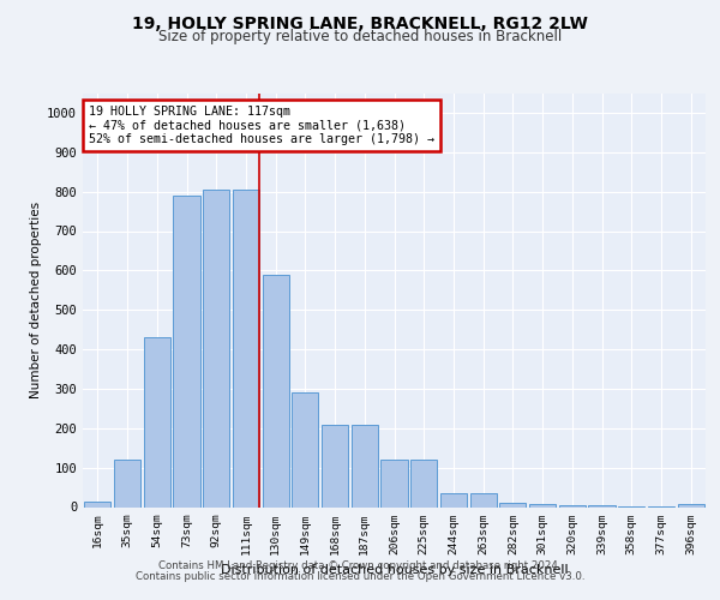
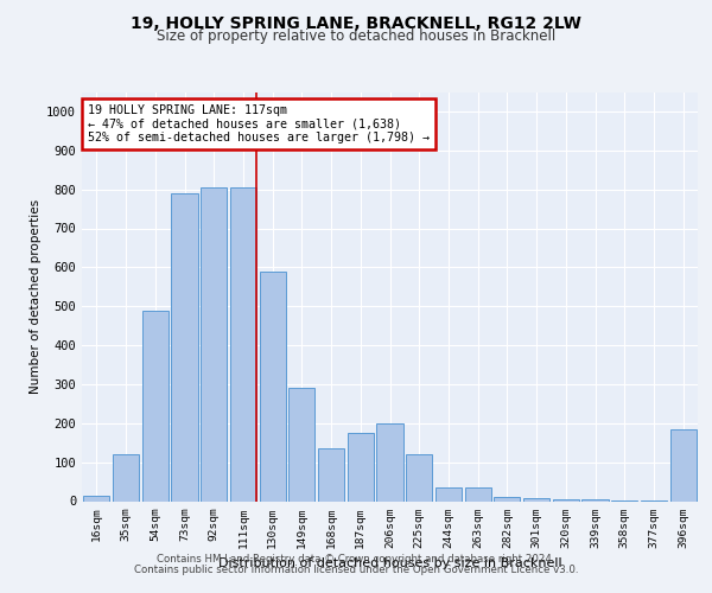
54sqm: 430 -> 490
168sqm: 210 -> 135
187sqm: 210 -> 175
206sqm: 120 -> 200
396sqm: 8 -> 185
